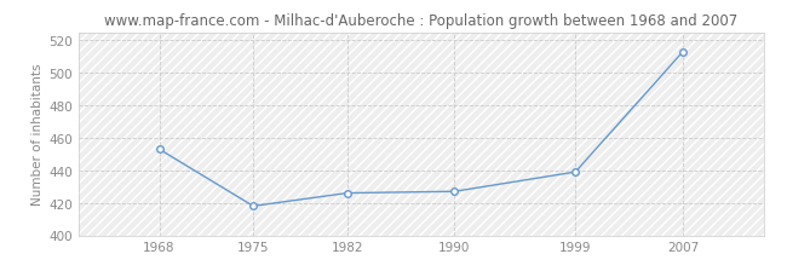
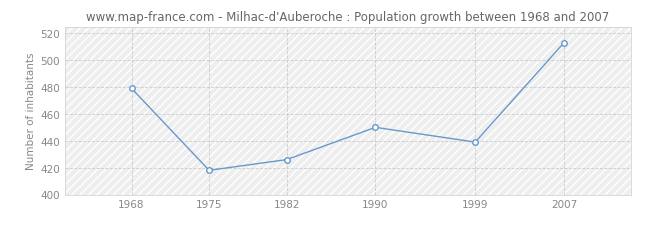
1968: 453 -> 479
1990: 427 -> 450
